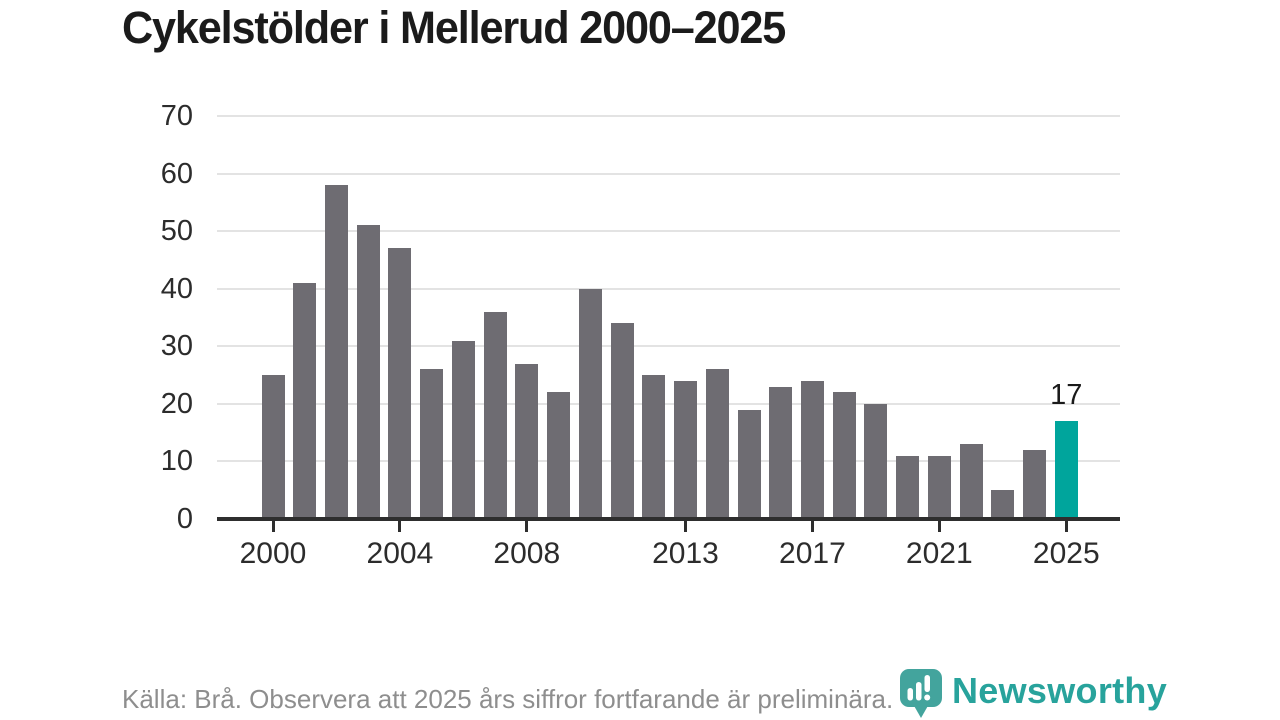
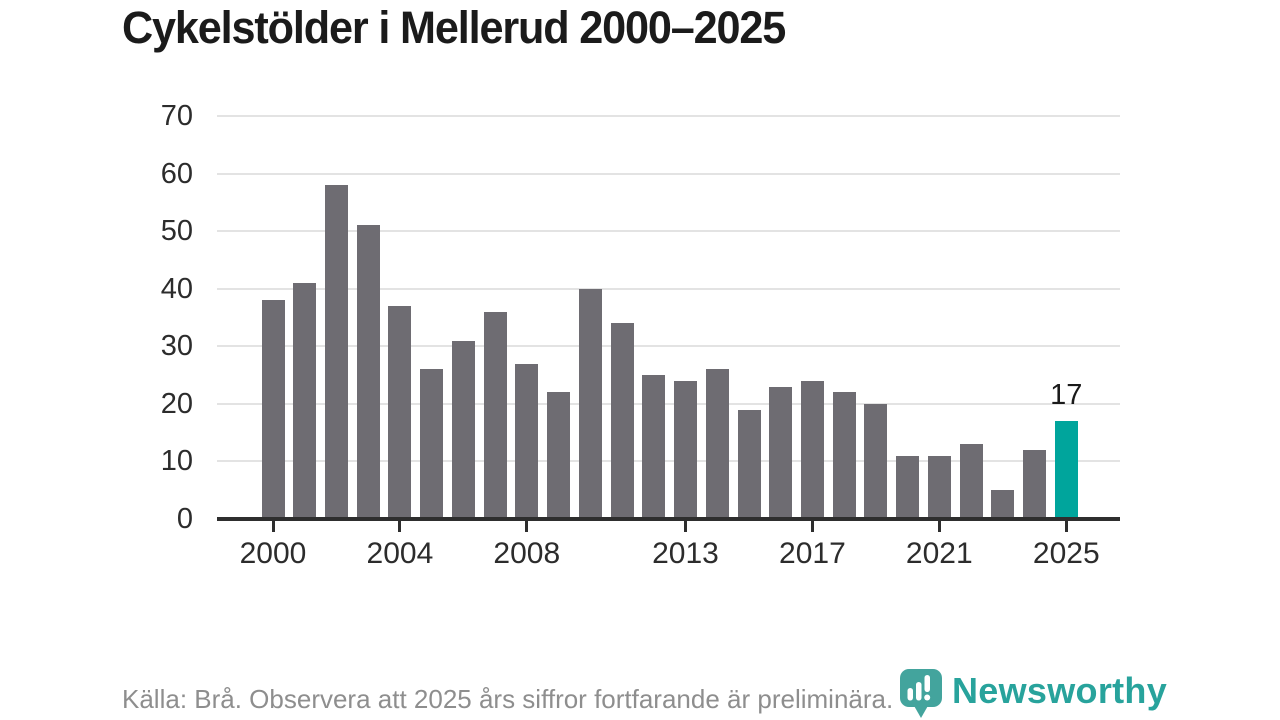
2000: 25 -> 38
2004: 47 -> 37
